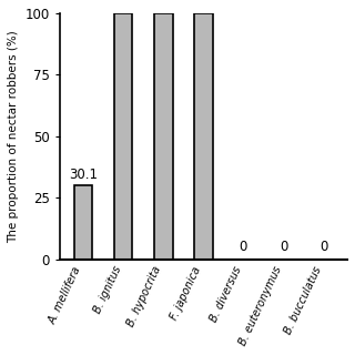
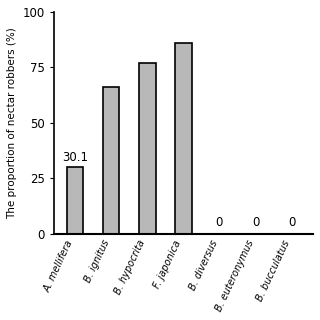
B. ignitus: 100.0 -> 66.0
B. hypocrita: 100.0 -> 77.0
F. japonica: 100.0 -> 86.0
